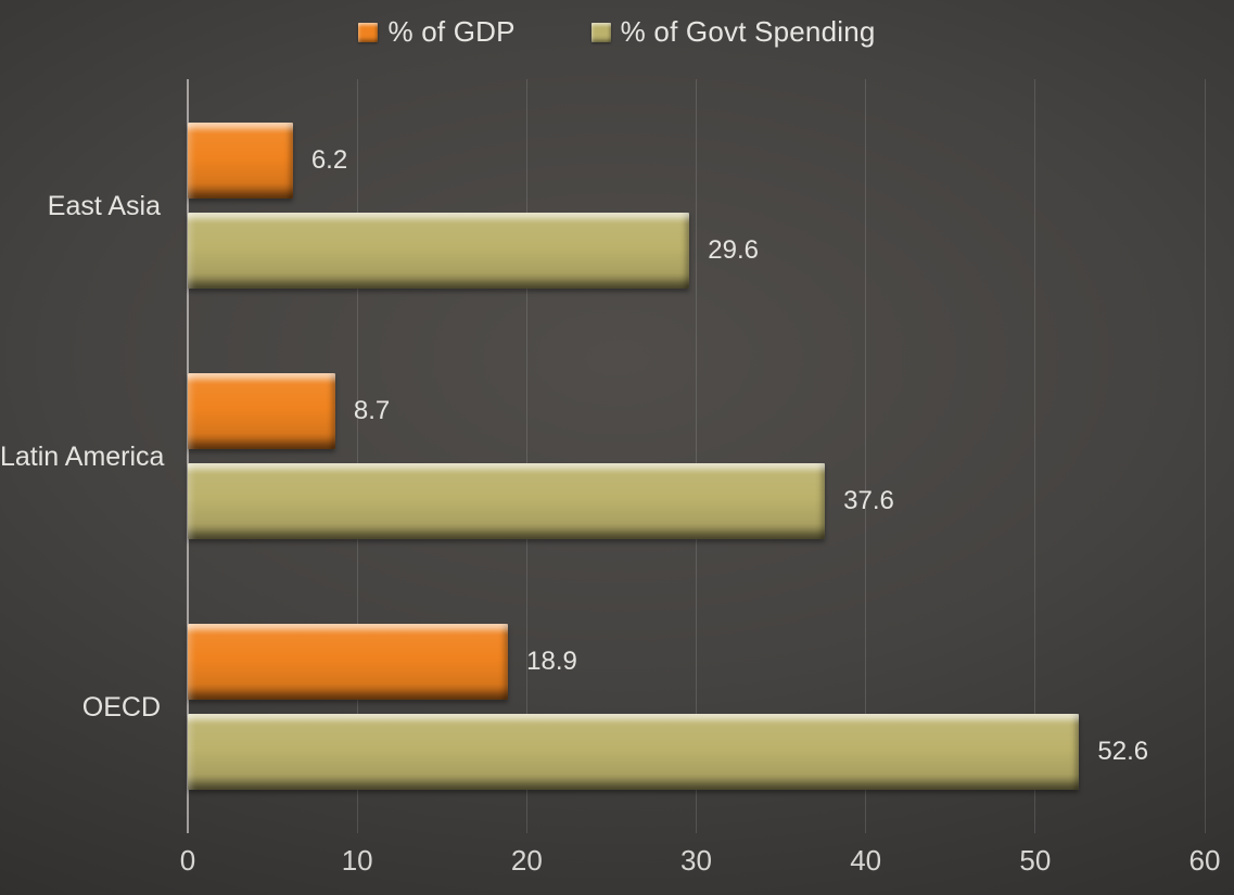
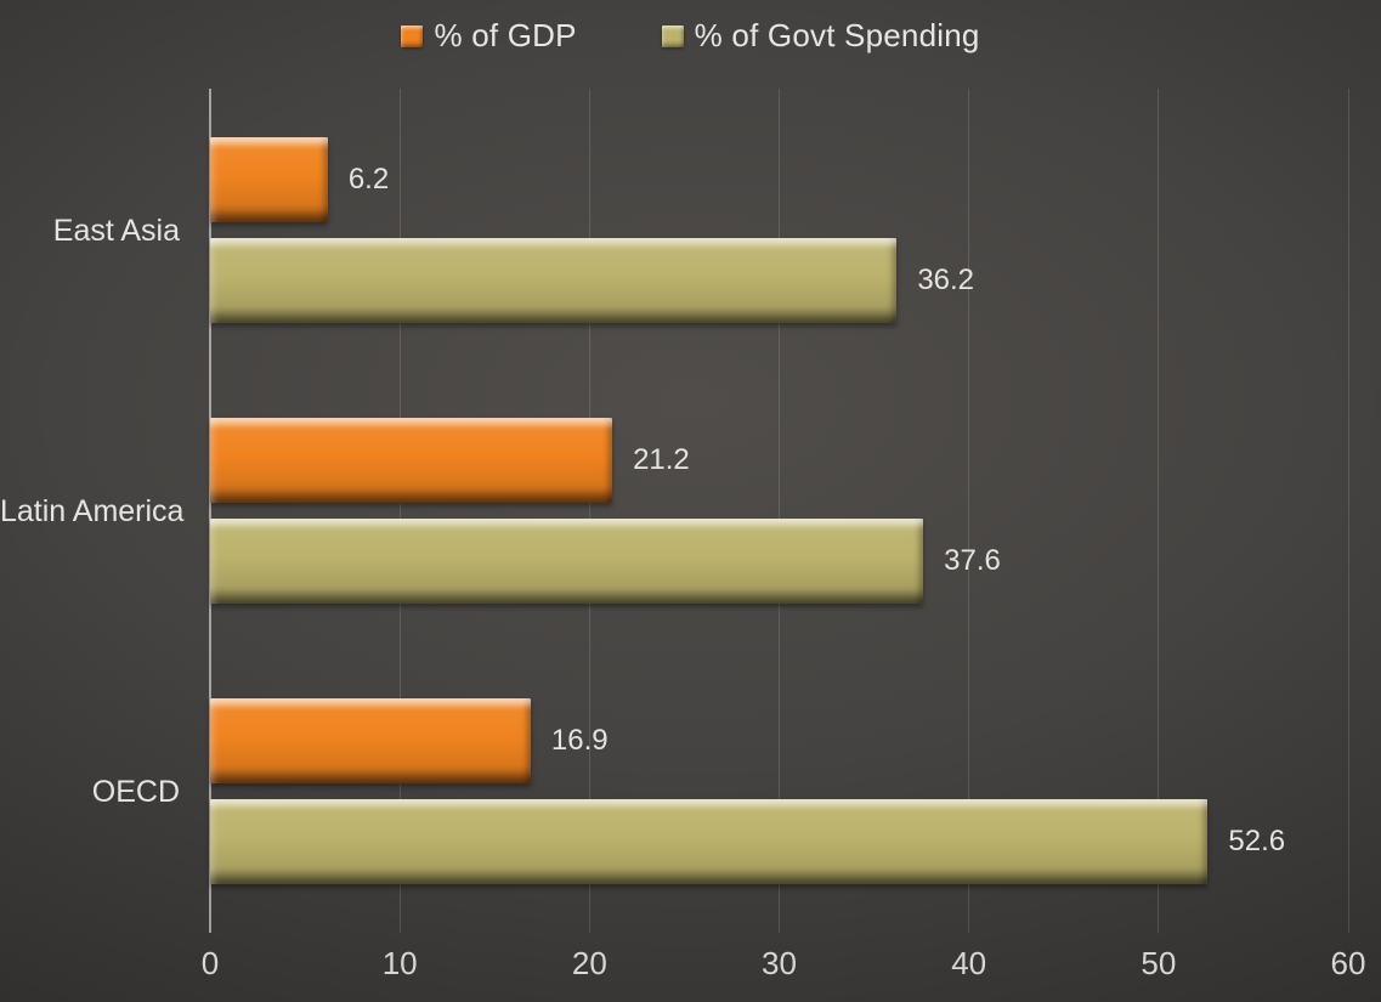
% of Govt Spending/East Asia: 29.6 -> 36.2
% of GDP/Latin America: 8.7 -> 21.2
% of GDP/OECD: 18.9 -> 16.9
